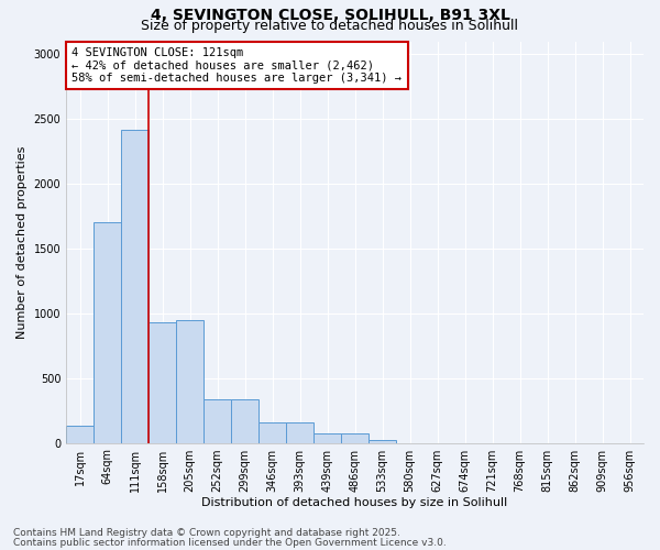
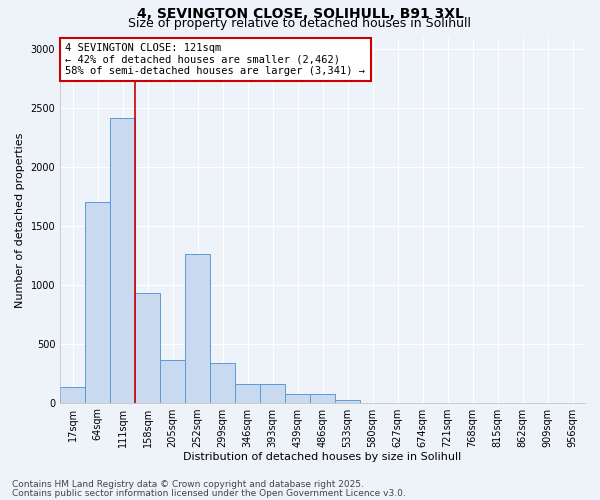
205sqm: 950 -> 360
252sqm: 340 -> 1260
